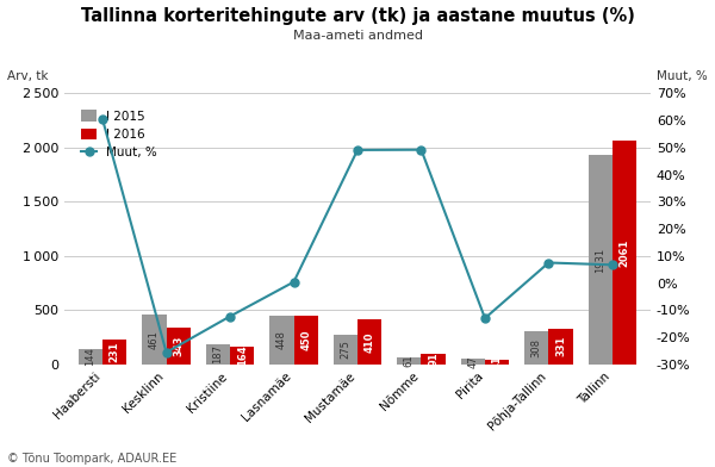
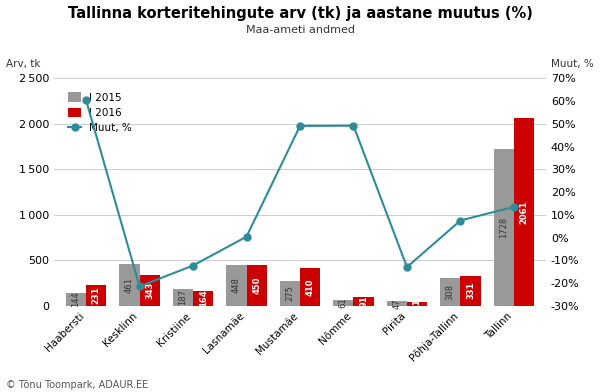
Muut, %/Kesklinn: -25.6% -> -21.5%
I 2015/Tallinn: 1931 -> 1728
Muut, %/Tallinn: 6.7% -> 13.5%
